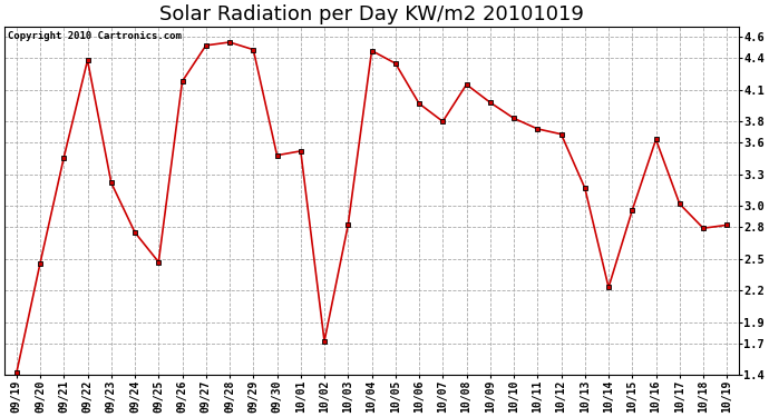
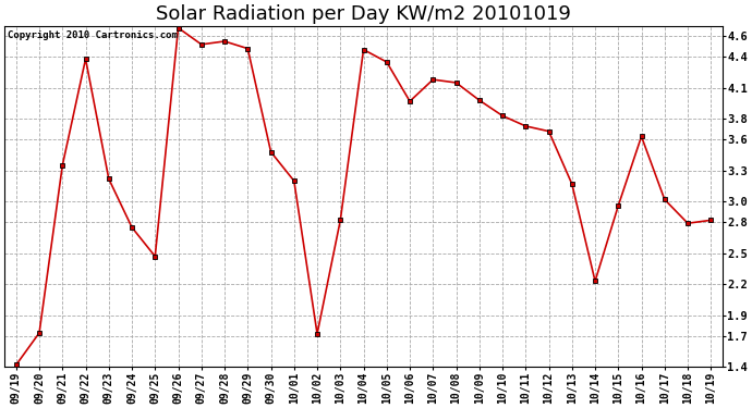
09/20: 2.46 -> 1.73
09/21: 3.46 -> 3.35
09/26: 4.18 -> 4.68
10/01: 3.52 -> 3.20
10/07: 3.80 -> 4.18
